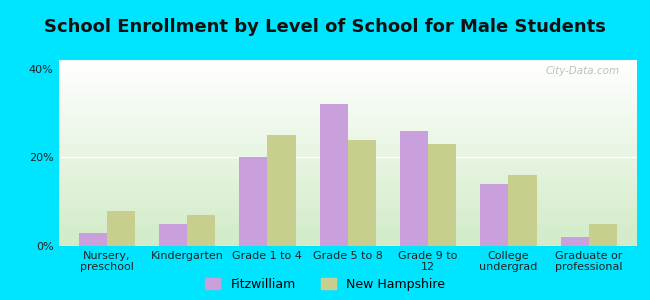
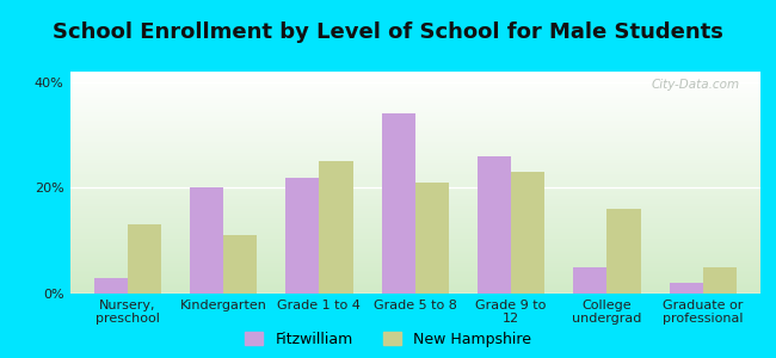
New Hampshire/Nursery, preschool: 8% -> 13%
Fitzwilliam/Kindergarten: 5% -> 20%
New Hampshire/Kindergarten: 7% -> 11%
Fitzwilliam/Grade 1 to 4: 20% -> 22%
Fitzwilliam/Grade 5 to 8: 32% -> 34%
New Hampshire/Grade 5 to 8: 24% -> 21%
Fitzwilliam/College undergrad: 14% -> 5%
